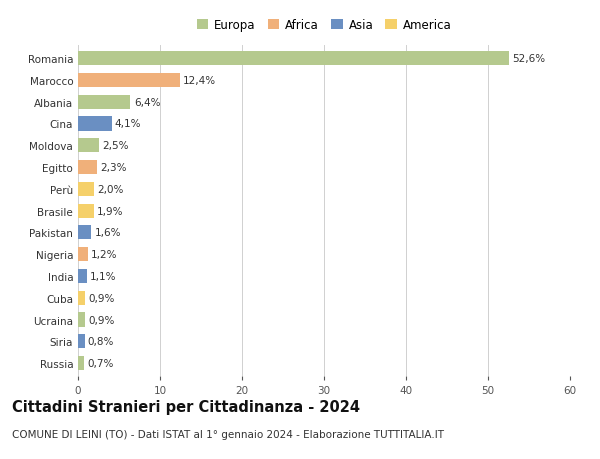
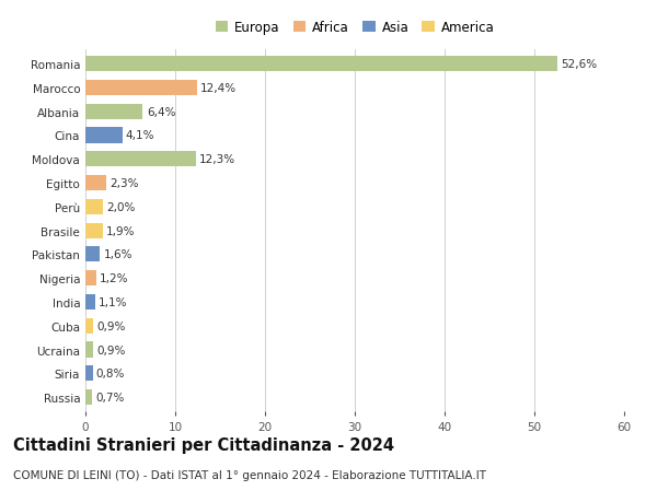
Moldova: 2,5% -> 12,3%
